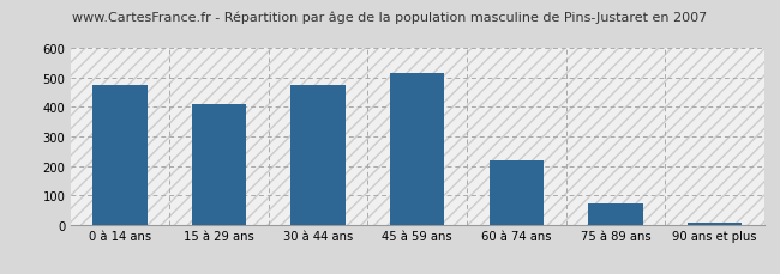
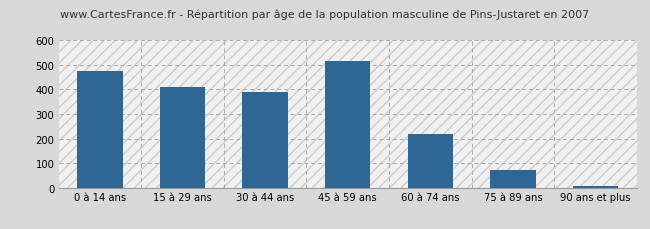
30 à 44 ans: 476 -> 390
